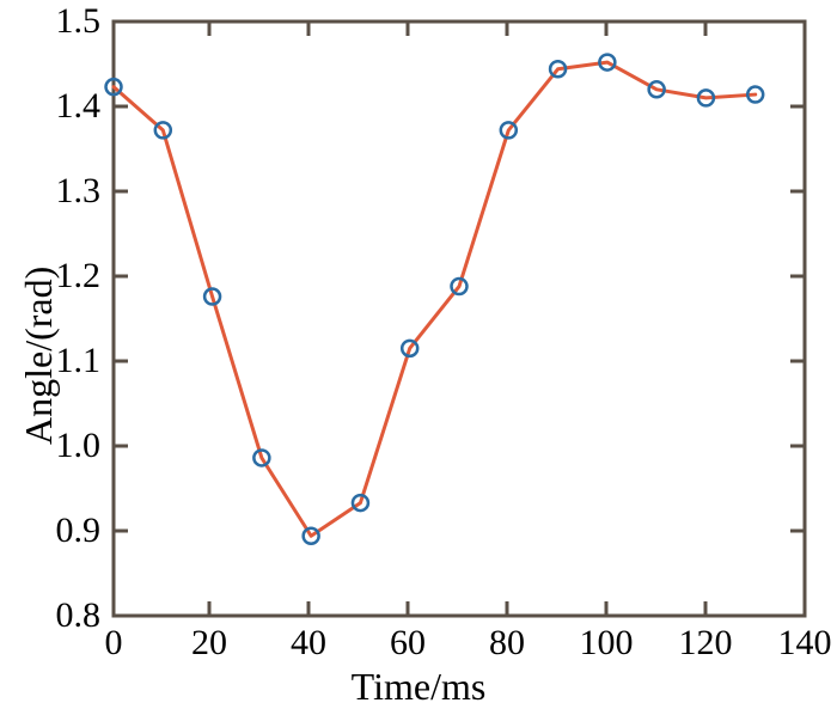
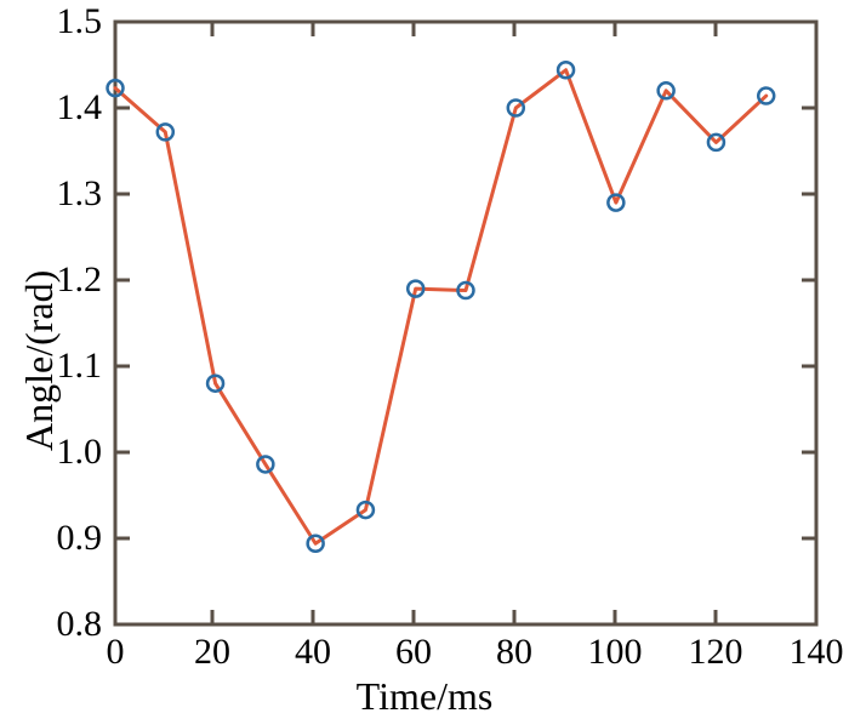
20: 1.18 -> 1.08
60: 1.11 -> 1.19
80: 1.37 -> 1.40
100: 1.45 -> 1.29
120: 1.41 -> 1.36
